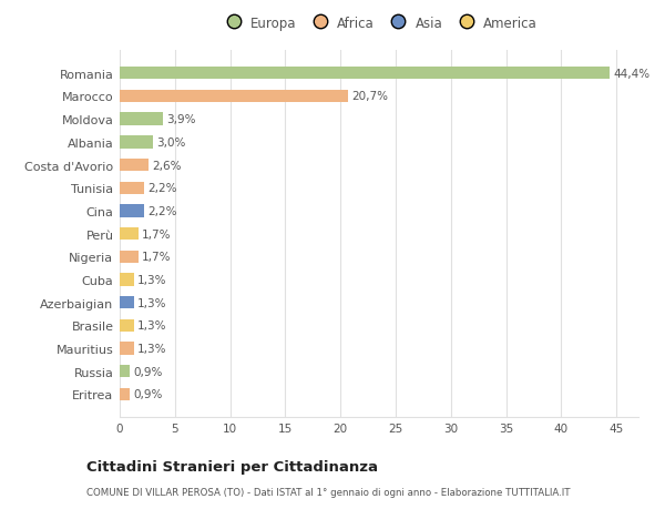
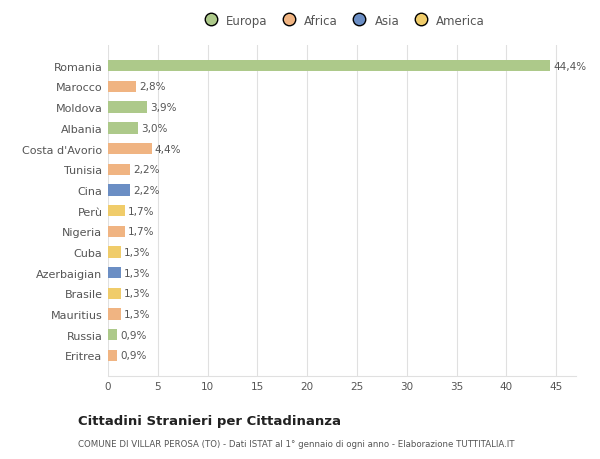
Marocco: 20,7% -> 2,8%
Costa d'Avorio: 2,6% -> 4,4%
